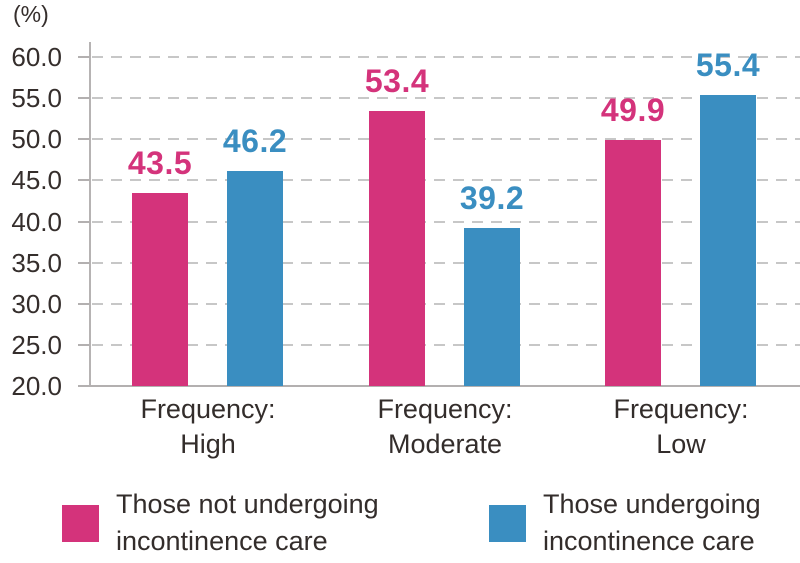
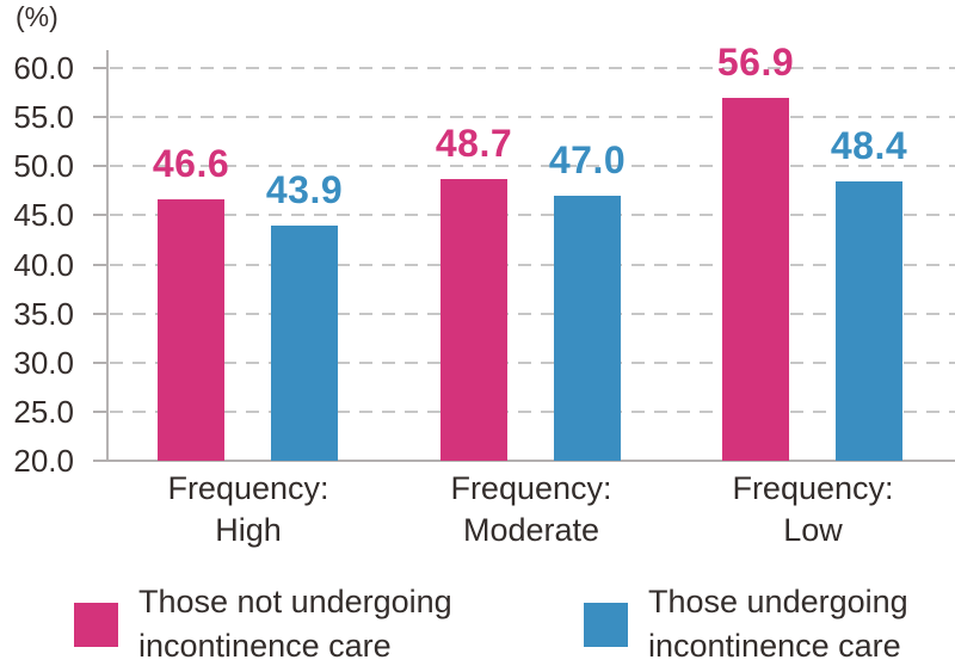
Those not undergoing incontinence care/Frequency: High: 43.5 -> 46.6
Those undergoing incontinence care/Frequency: High: 46.2 -> 43.9
Those not undergoing incontinence care/Frequency: Moderate: 53.4 -> 48.7
Those undergoing incontinence care/Frequency: Moderate: 39.2 -> 47.0
Those not undergoing incontinence care/Frequency: Low: 49.9 -> 56.9
Those undergoing incontinence care/Frequency: Low: 55.4 -> 48.4
